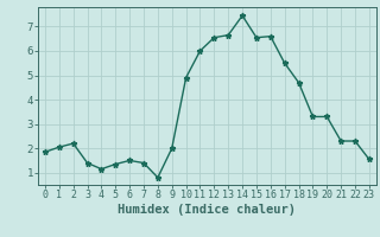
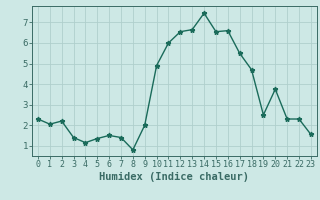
0: 1.85 -> 2.30
19: 3.30 -> 2.50
20: 3.30 -> 3.75
